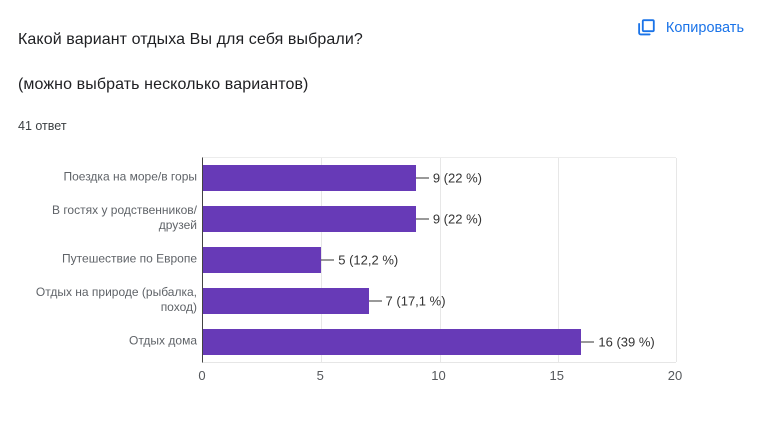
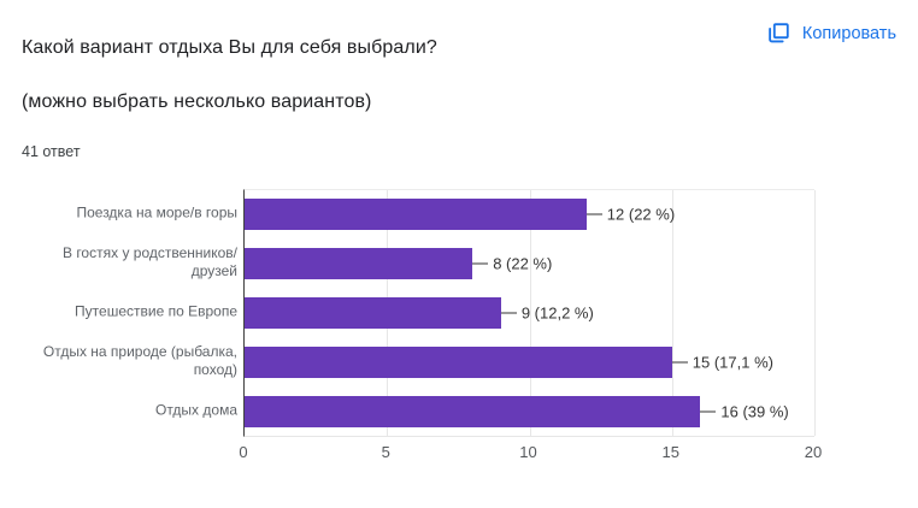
Поездка на море/в горы: 9 -> 12
В гостях у родственников/ друзей: 9 -> 8
Путешествие по Европе: 5 -> 9
Отдых на природе (рыбалка, поход): 7 -> 15
